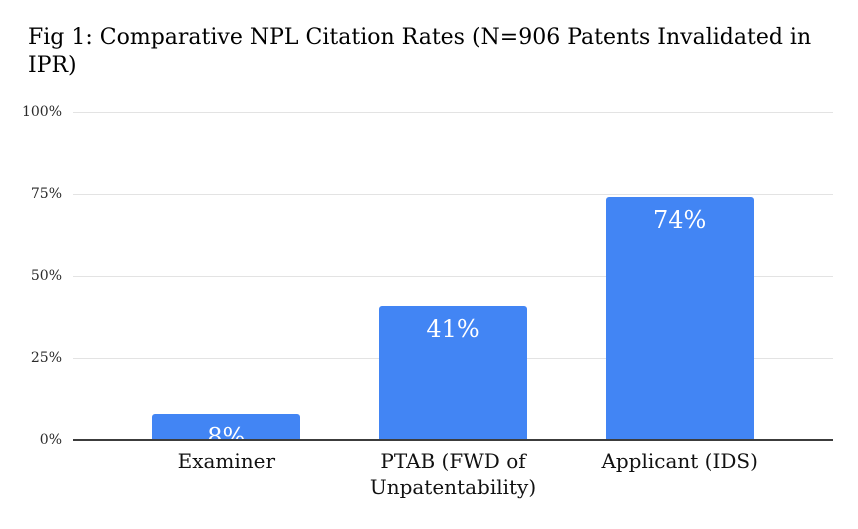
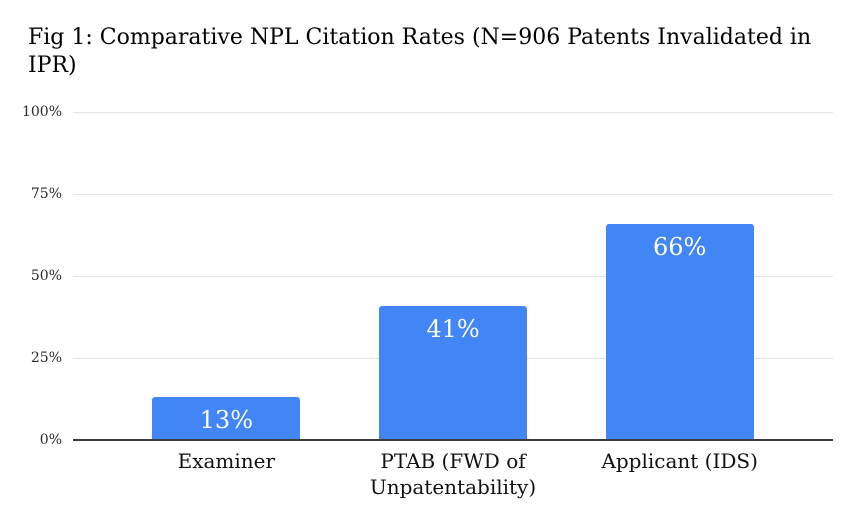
Examiner: 8% -> 13%
Applicant (IDS): 74% -> 66%
